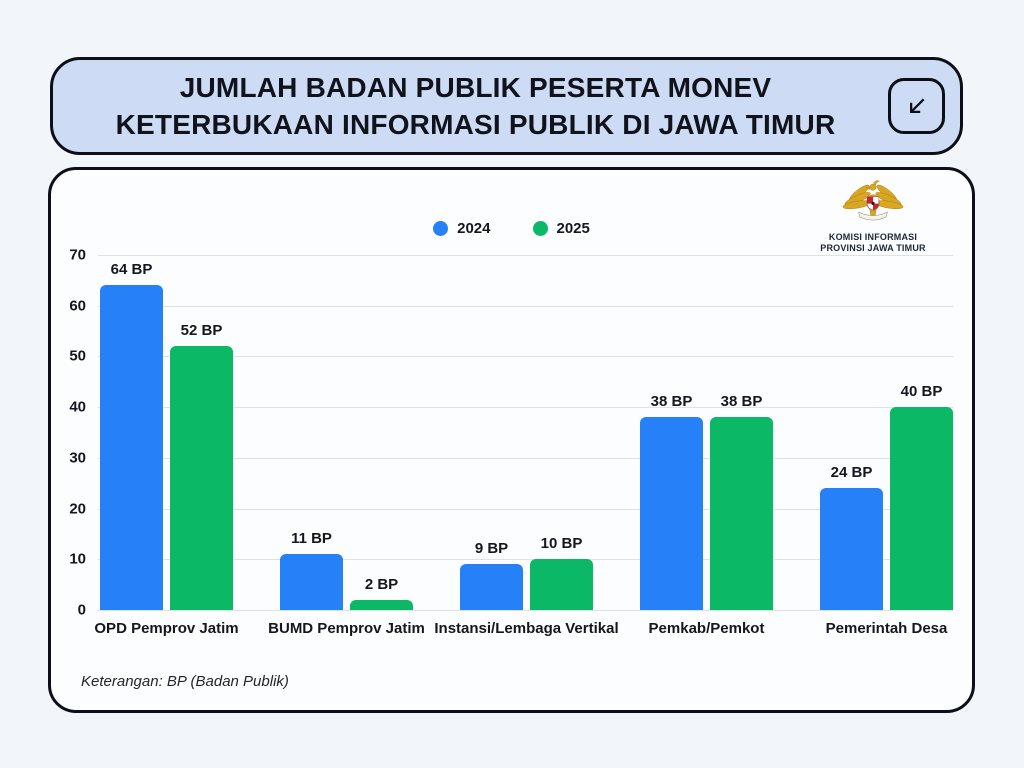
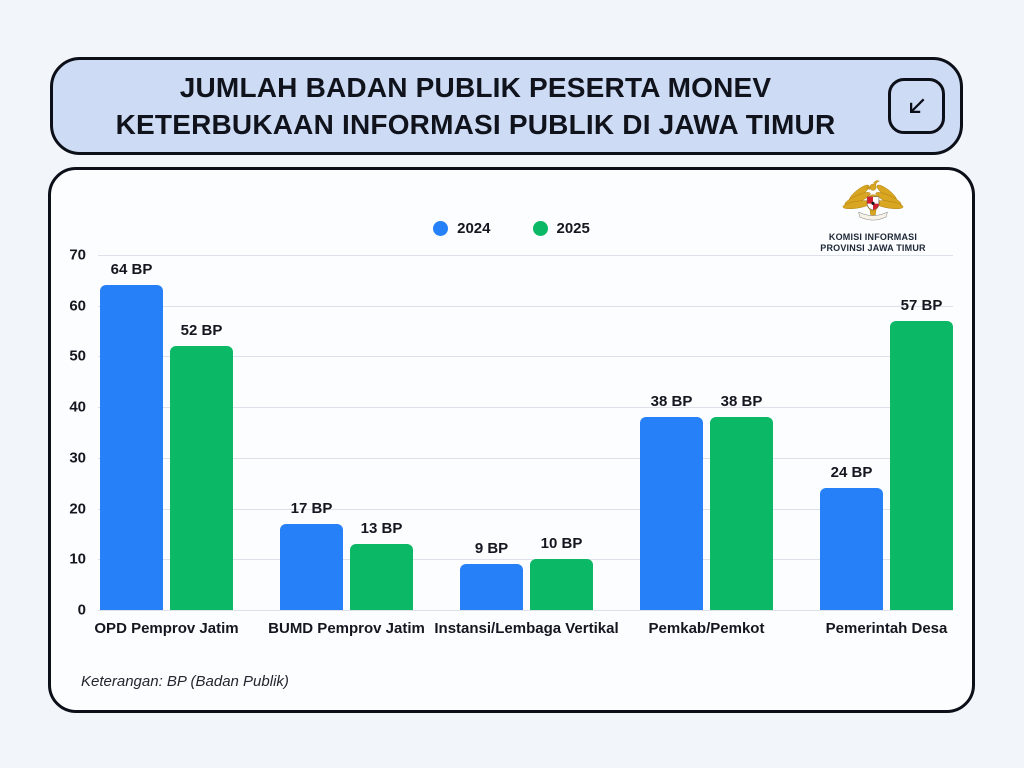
2024/BUMD Pemprov Jatim: 11 -> 17
2025/BUMD Pemprov Jatim: 2 -> 13
2025/Pemerintah Desa: 40 -> 57
